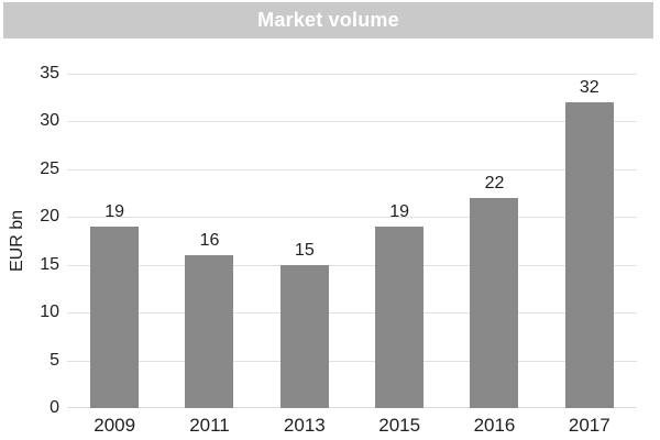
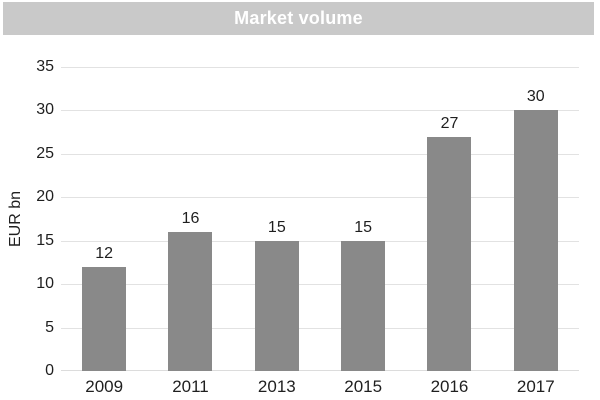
2009: 19 -> 12
2015: 19 -> 15
2016: 22 -> 27
2017: 32 -> 30
